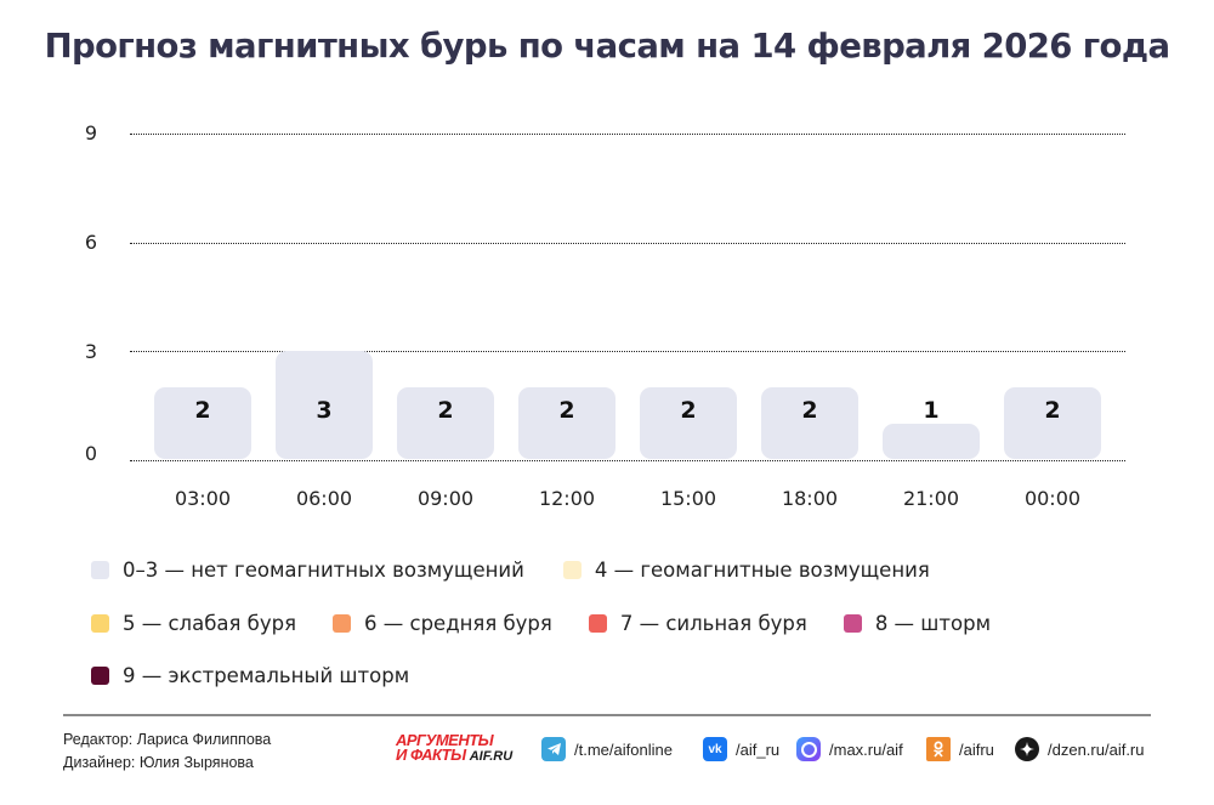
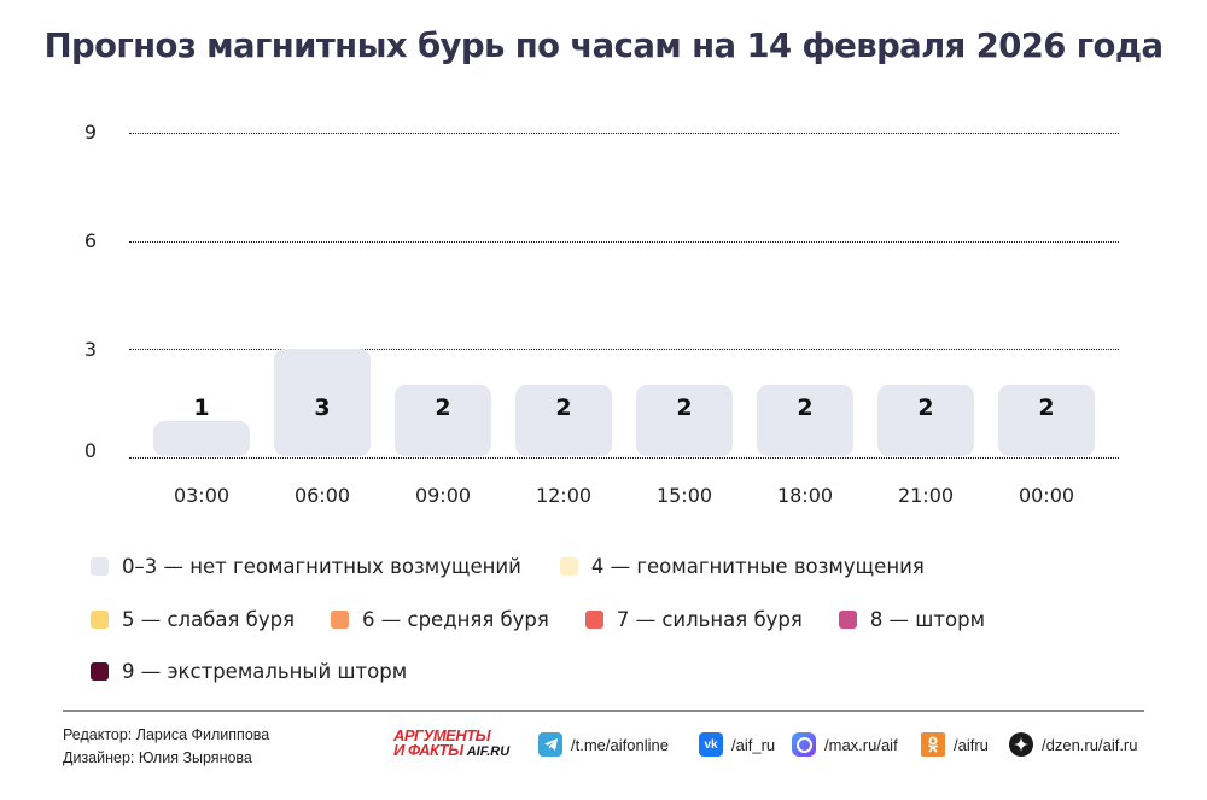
03:00: 2 -> 1
21:00: 1 -> 2
